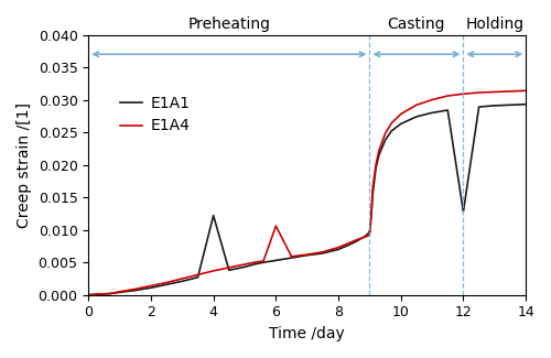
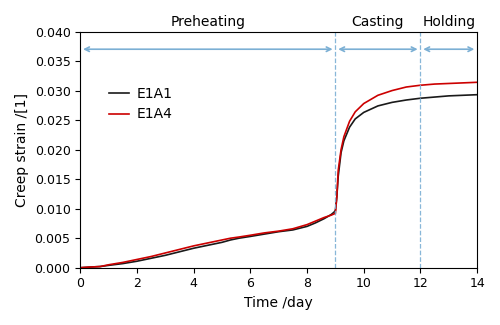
E1A1/4: 0.0122 -> 0.0033
E1A4/6: 0.0106 -> 0.0055
E1A1/12: 0.0128 -> 0.0287
